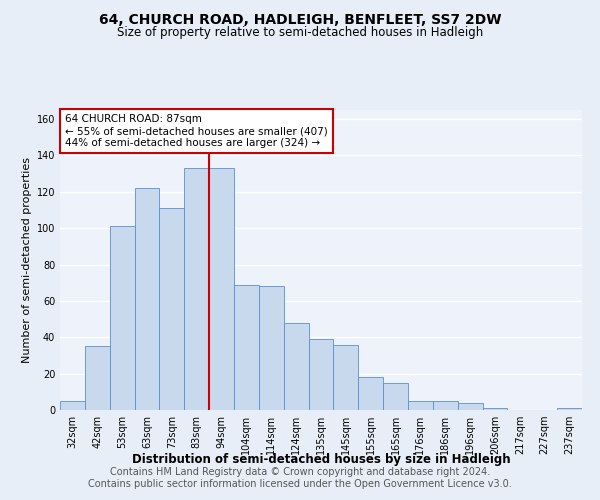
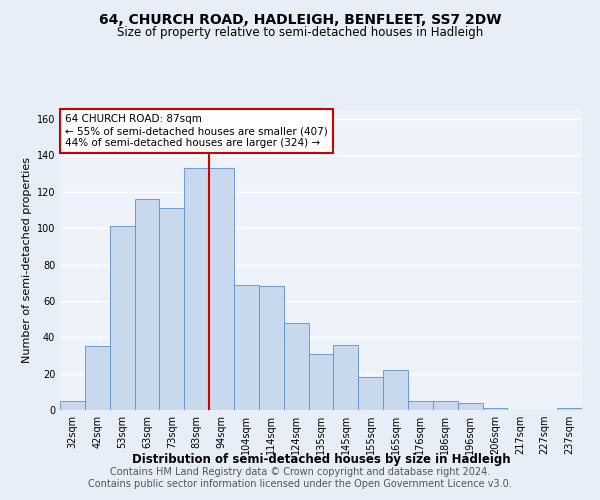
63sqm: 122 -> 116
135sqm: 39 -> 31
165sqm: 15 -> 22
